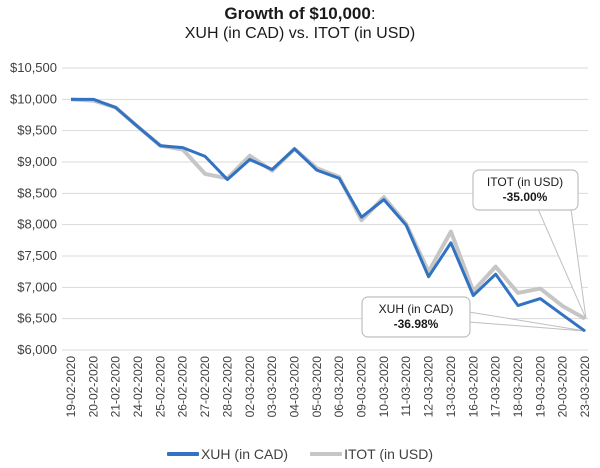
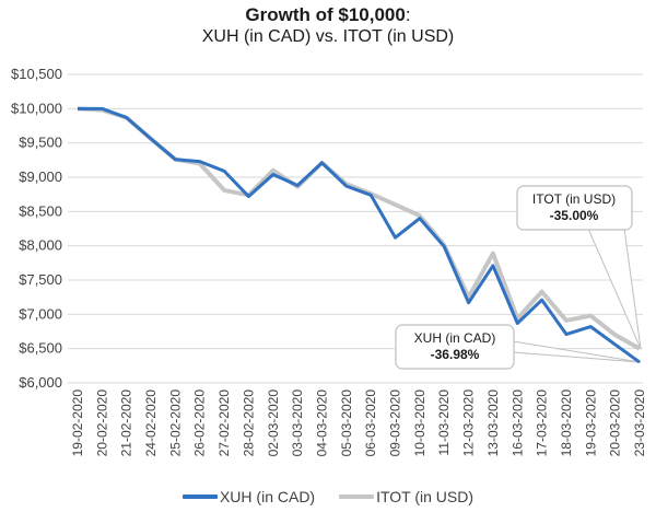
ITOT (in USD)/09-03-2020: $8100 -> $8600
